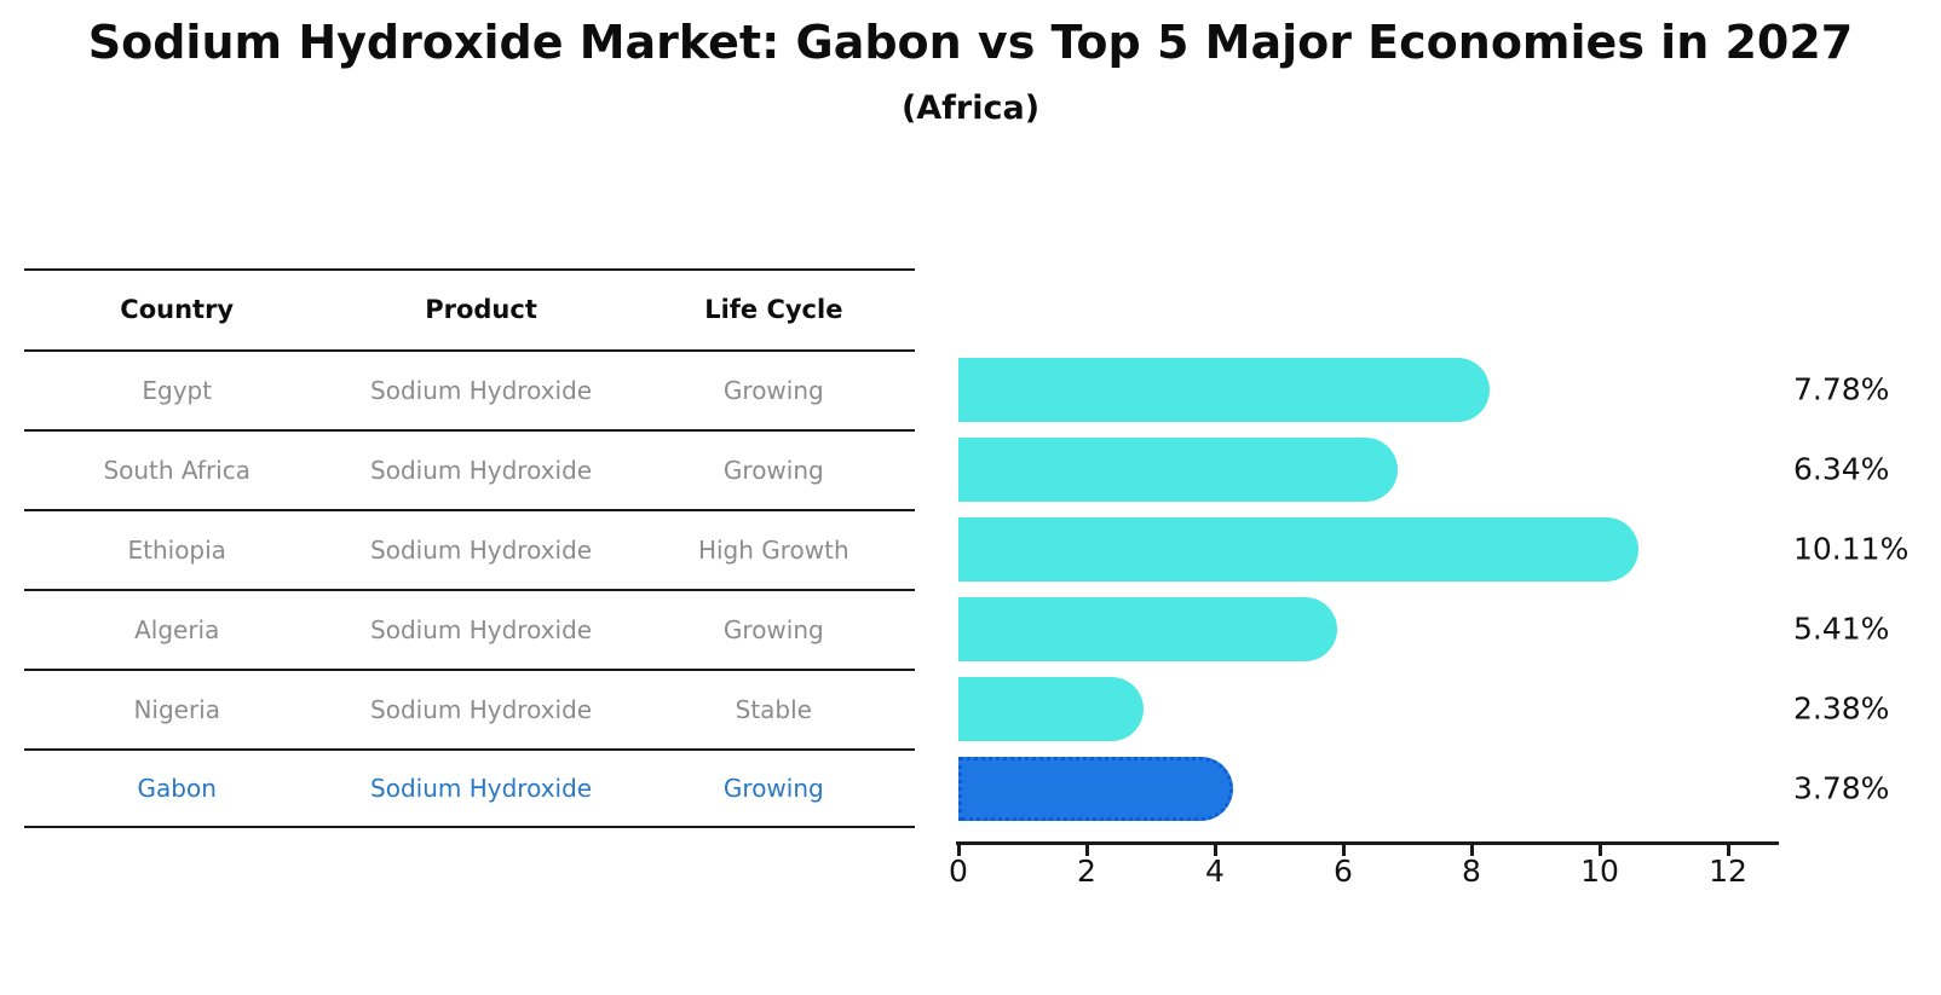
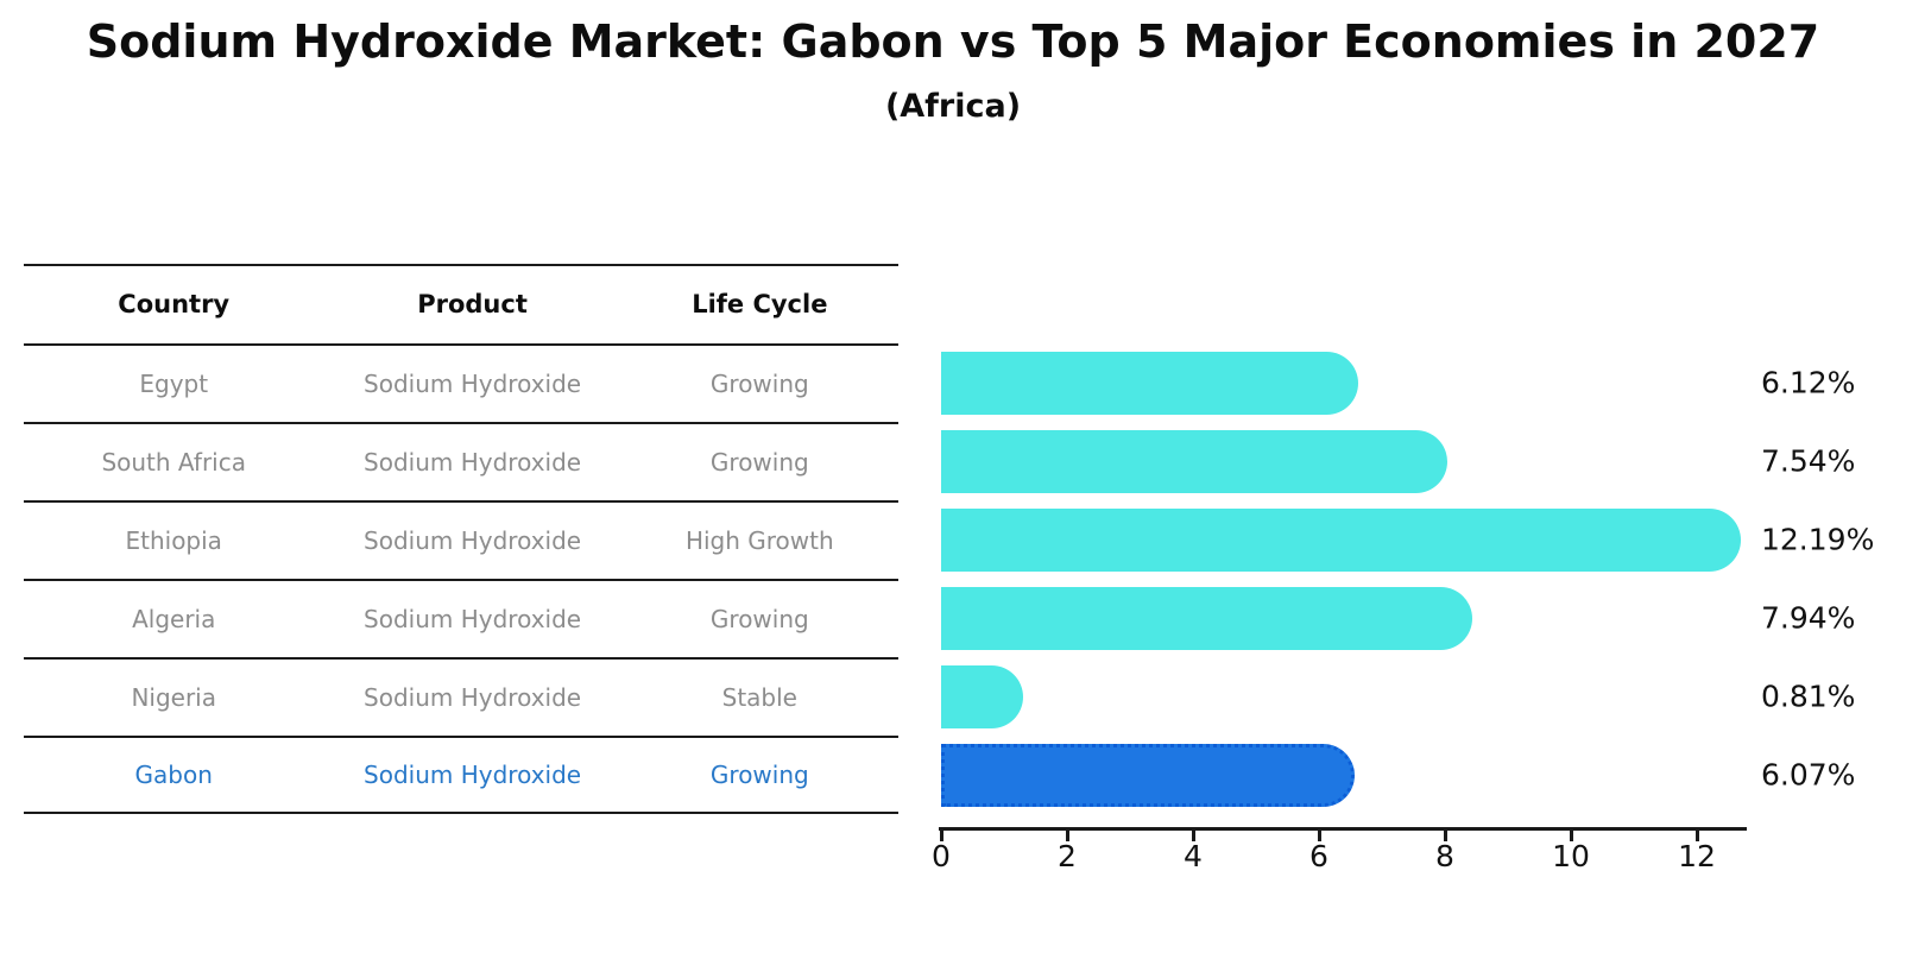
Egypt: 7.78% -> 6.12%
South Africa: 6.34% -> 7.54%
Ethiopia: 10.11% -> 12.19%
Algeria: 5.41% -> 7.94%
Nigeria: 2.38% -> 0.81%
Gabon: 3.78% -> 6.07%
